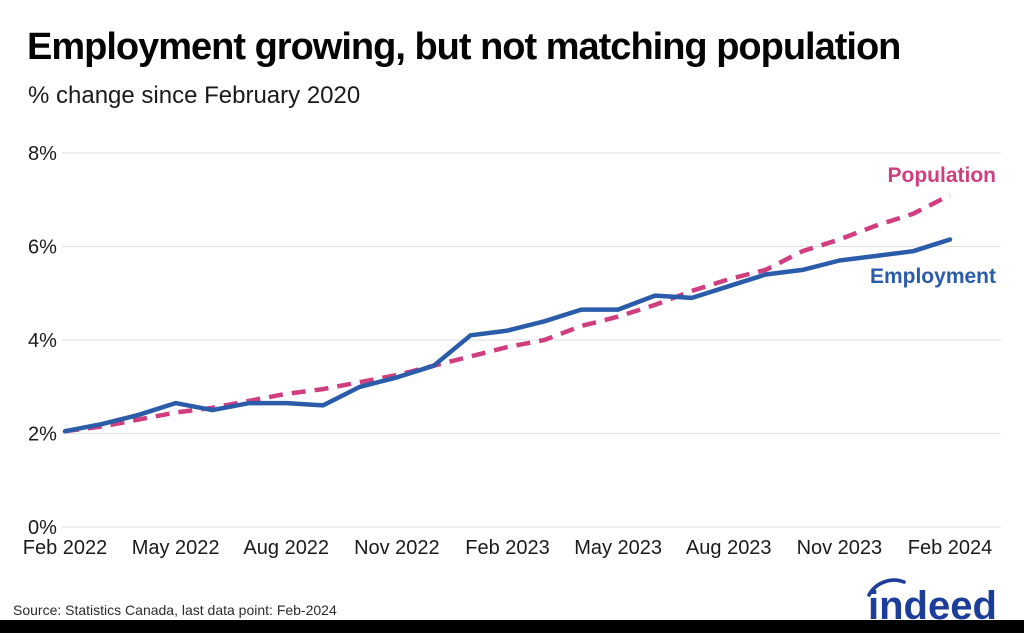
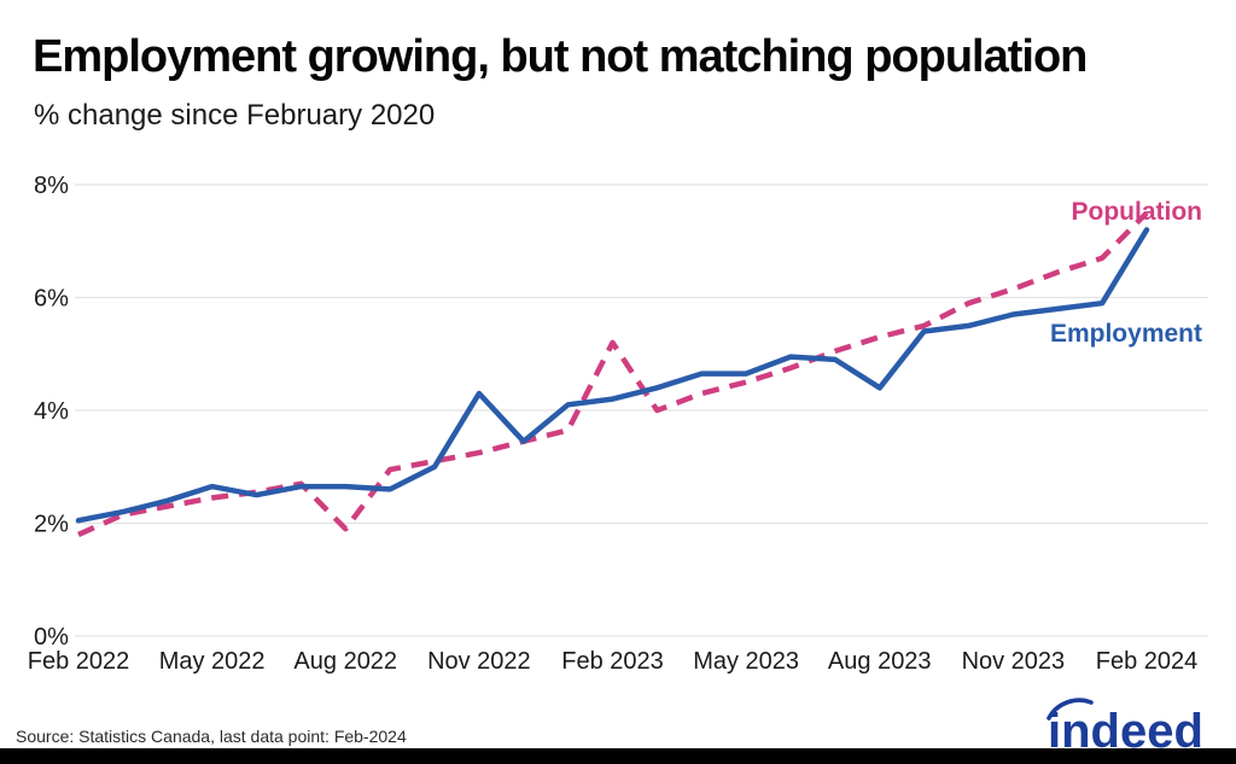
Population/Feb 2022: 2.0% -> 1.8%
Population/Aug 2022: 2.9% -> 1.9%
Employment/Nov 2022: 3.2% -> 4.3%
Population/Feb 2023: 3.9% -> 5.2%
Employment/Aug 2023: 5.2% -> 4.4%
Population/Feb 2024: 7.1% -> 7.5%
Employment/Feb 2024: 6.2% -> 7.2%
